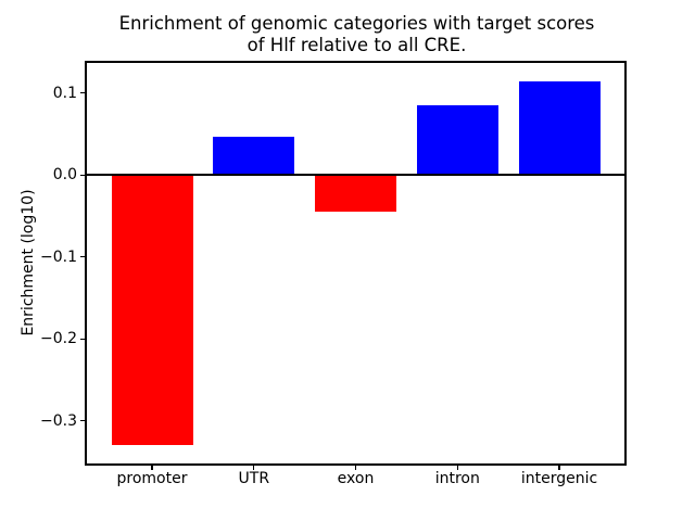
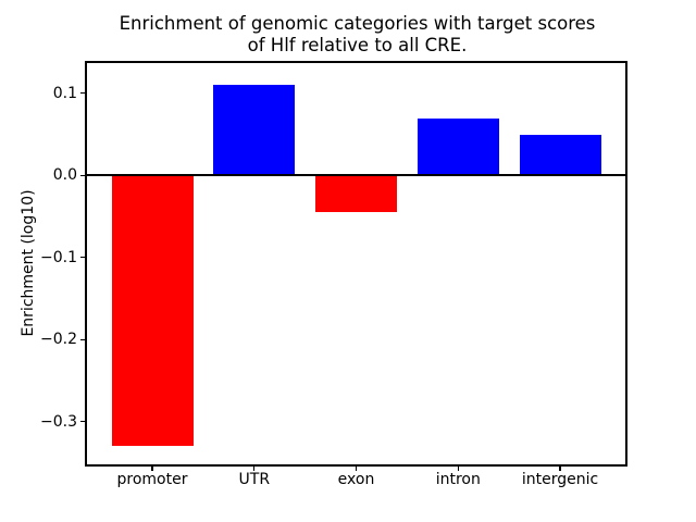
UTR: 0.05 -> 0.11
intron: 0.09 -> 0.07
intergenic: 0.12 -> 0.05
